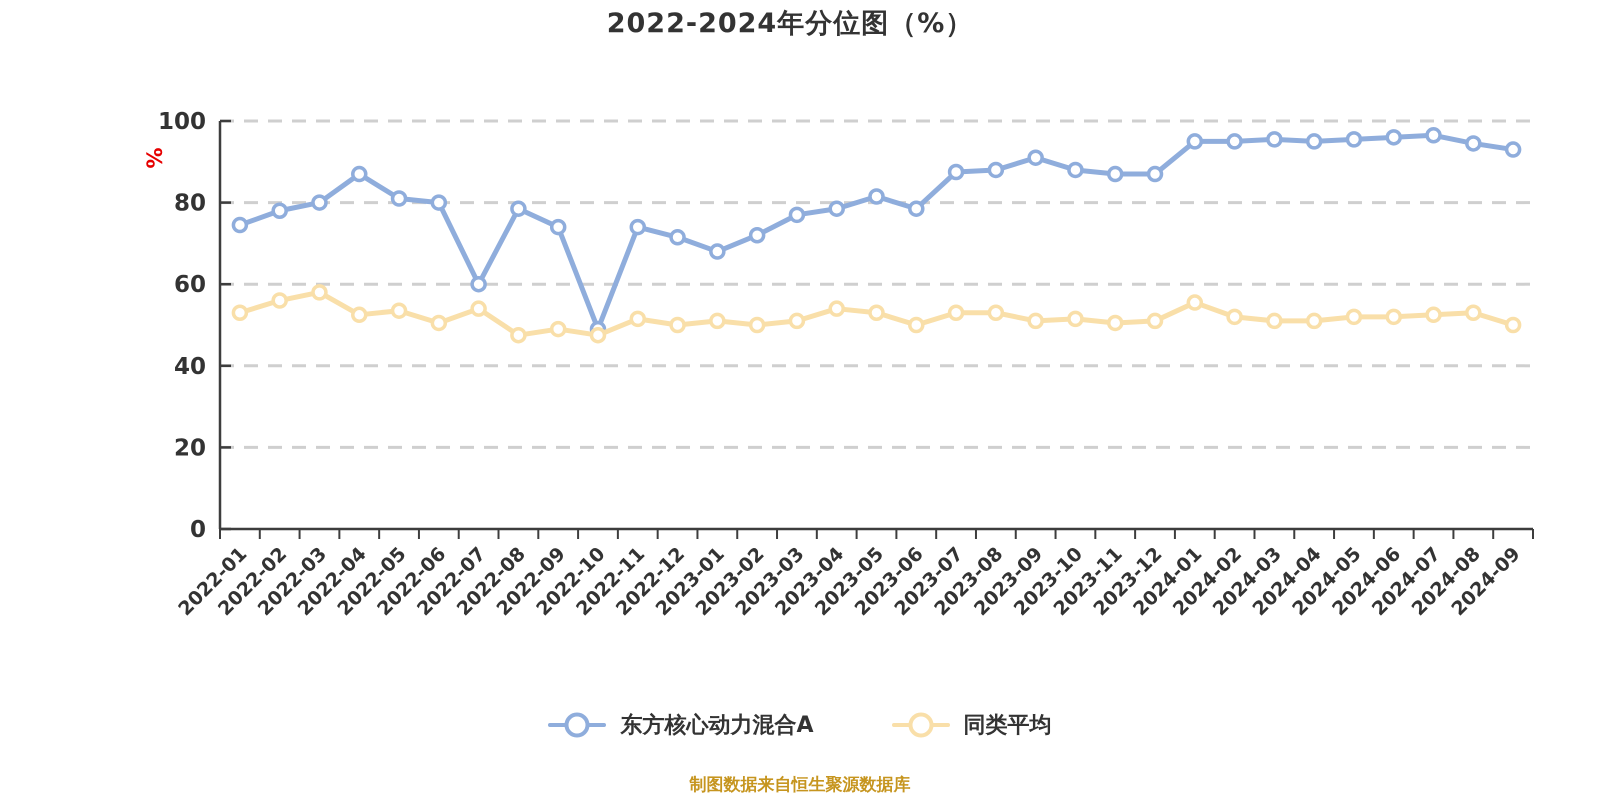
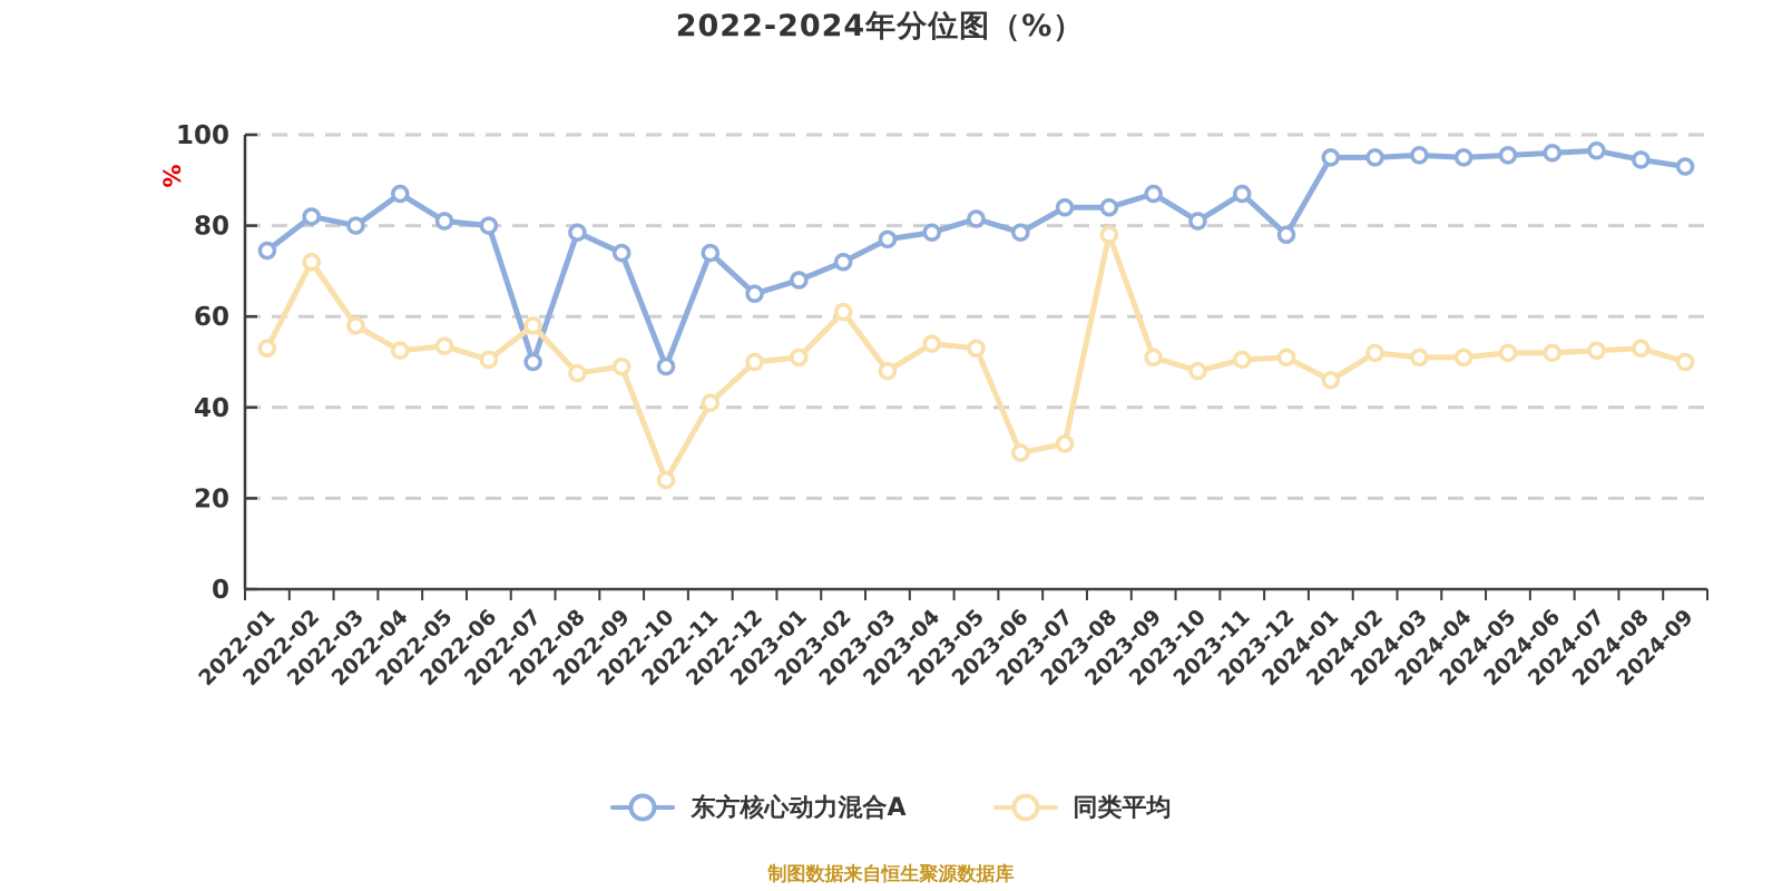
东方核心动力混合A/2022-02: 78 -> 82
同类平均/2022-02: 56 -> 72
东方核心动力混合A/2022-07: 60 -> 50
同类平均/2022-07: 54 -> 58
同类平均/2022-10: 48 -> 24
同类平均/2022-11: 52 -> 41
东方核心动力混合A/2022-12: 72 -> 65
同类平均/2023-02: 50 -> 61
同类平均/2023-03: 51 -> 48
同类平均/2023-06: 50 -> 30
东方核心动力混合A/2023-07: 88 -> 84
同类平均/2023-07: 53 -> 32
东方核心动力混合A/2023-08: 88 -> 84
同类平均/2023-08: 53 -> 78
东方核心动力混合A/2023-09: 91 -> 87
东方核心动力混合A/2023-10: 88 -> 81
同类平均/2023-10: 52 -> 48
东方核心动力混合A/2023-12: 87 -> 78
同类平均/2024-01: 56 -> 46
